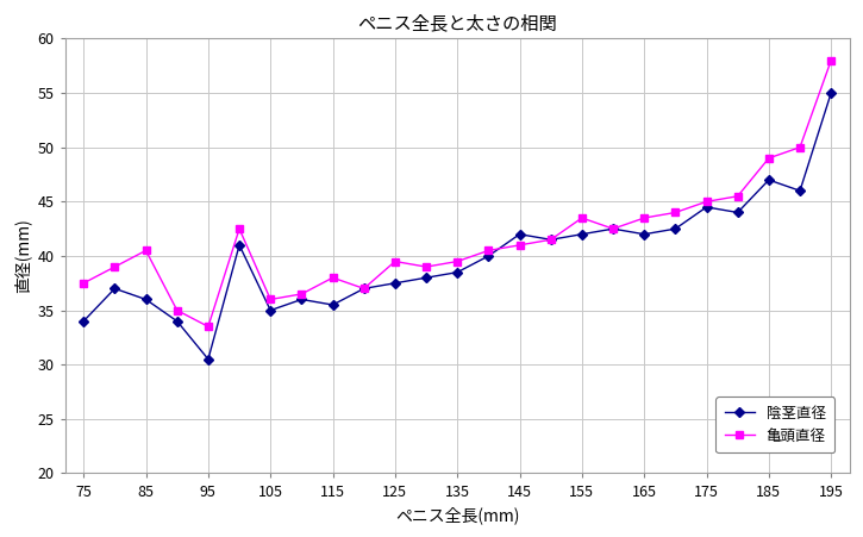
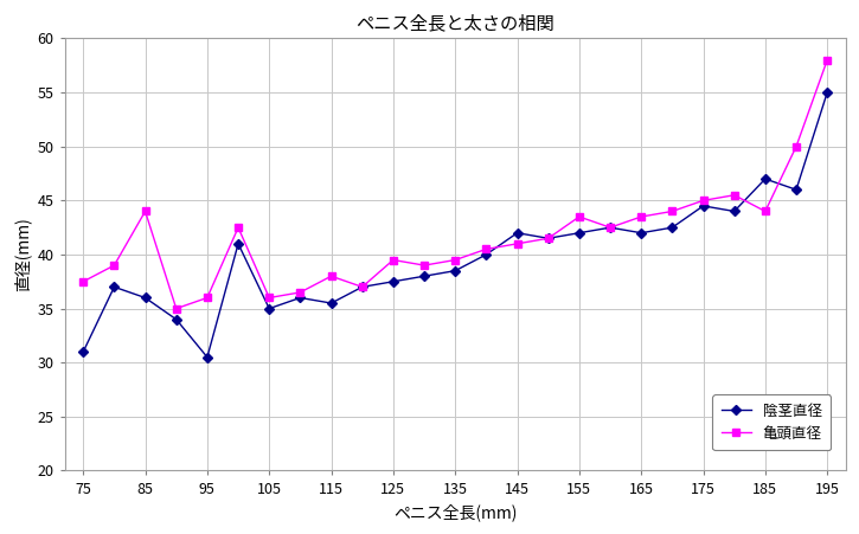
陰茎直径/75: 34.0 -> 31.0
亀頭直径/85: 40.5 -> 44.0
亀頭直径/95: 33.5 -> 36.0
亀頭直径/185: 49.0 -> 44.0
